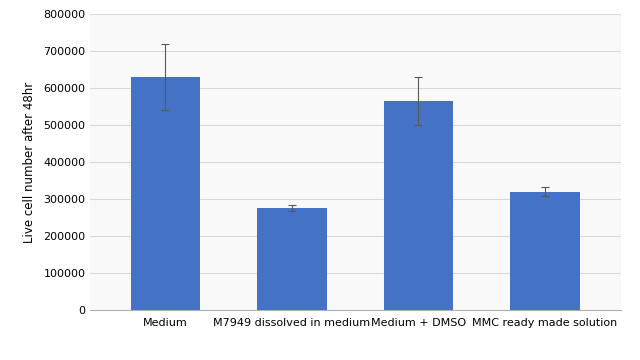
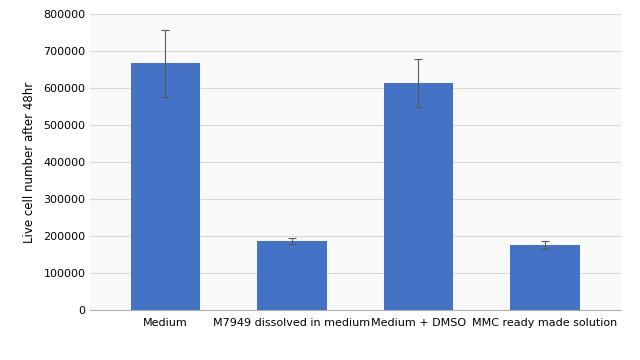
Medium: 630000 -> 667000
M7949 dissolved in medium: 275000 -> 185000
Medium + DMSO: 565000 -> 615000
MMC ready made solution: 320000 -> 175000
